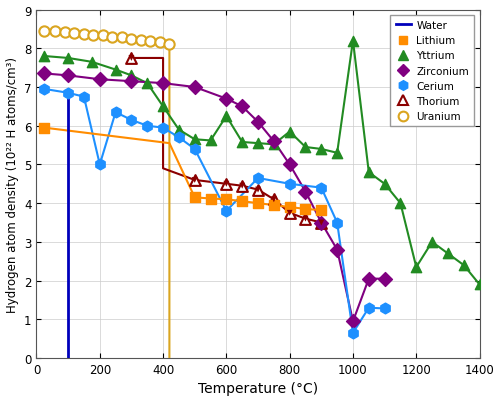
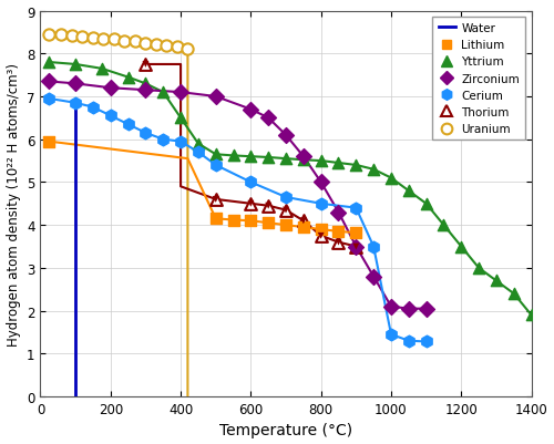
Cerium/200: 5.00 -> 6.55
Yttrium/600: 6.25 -> 5.60
Cerium/600: 3.80 -> 5.00
Yttrium/800: 5.85 -> 5.50
Yttrium/1000: 8.20 -> 5.10
Zirconium/1000: 0.95 -> 2.10
Cerium/1000: 0.65 -> 1.45
Yttrium/1200: 2.35 -> 3.50
